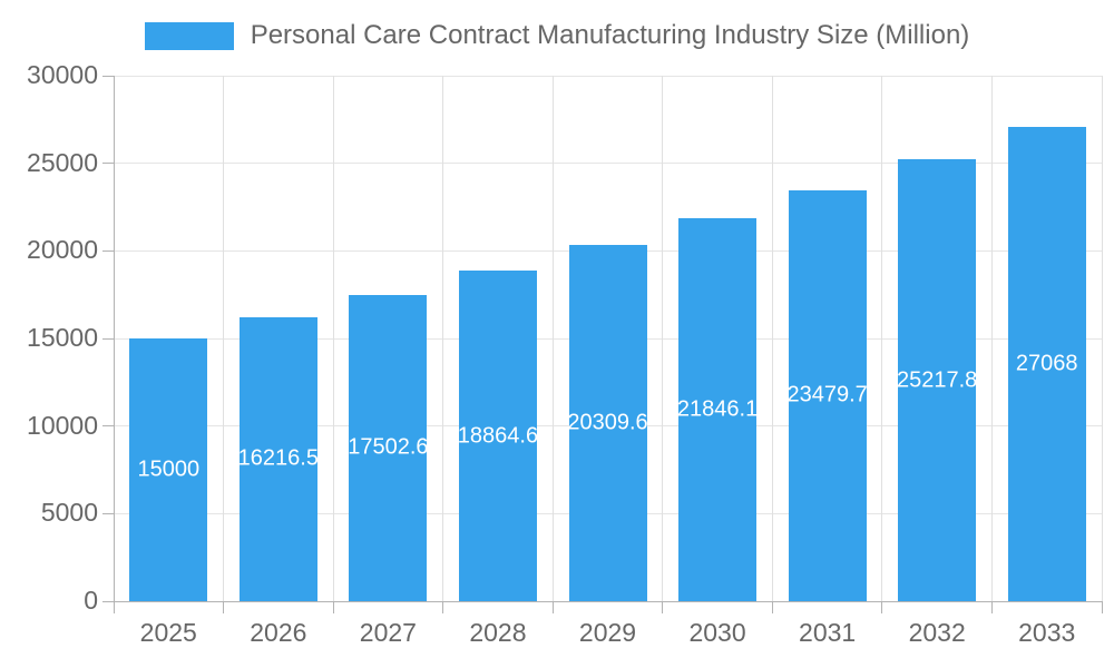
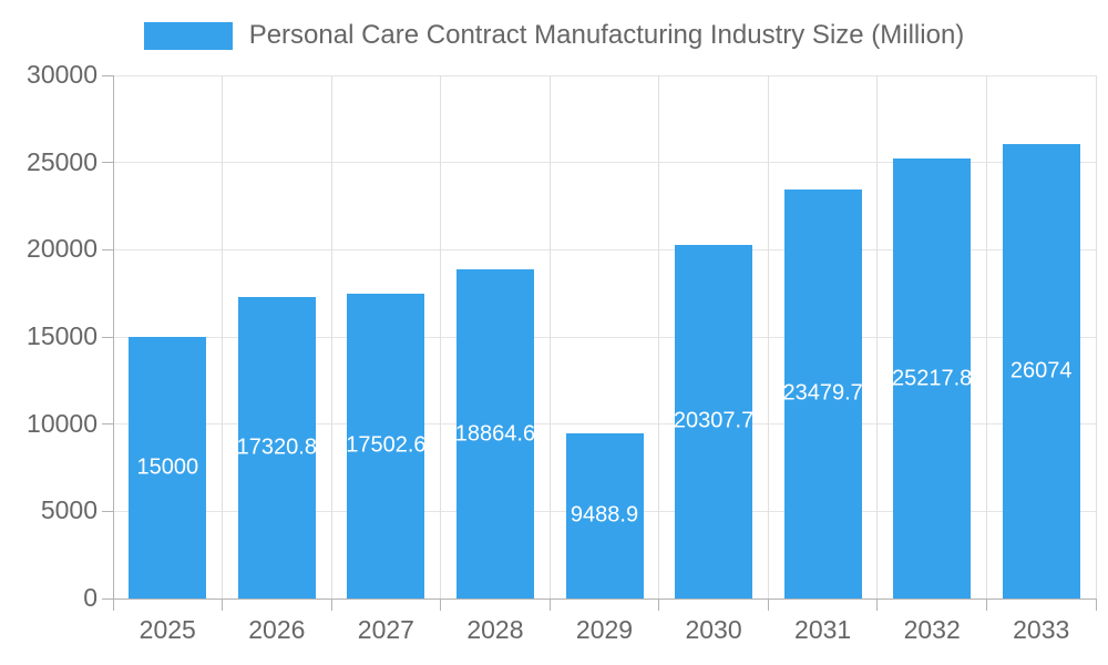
2026: 16216.5 -> 17320.8
2029: 20309.6 -> 9488.9
2030: 21846.1 -> 20307.7
2033: 27068 -> 26074
